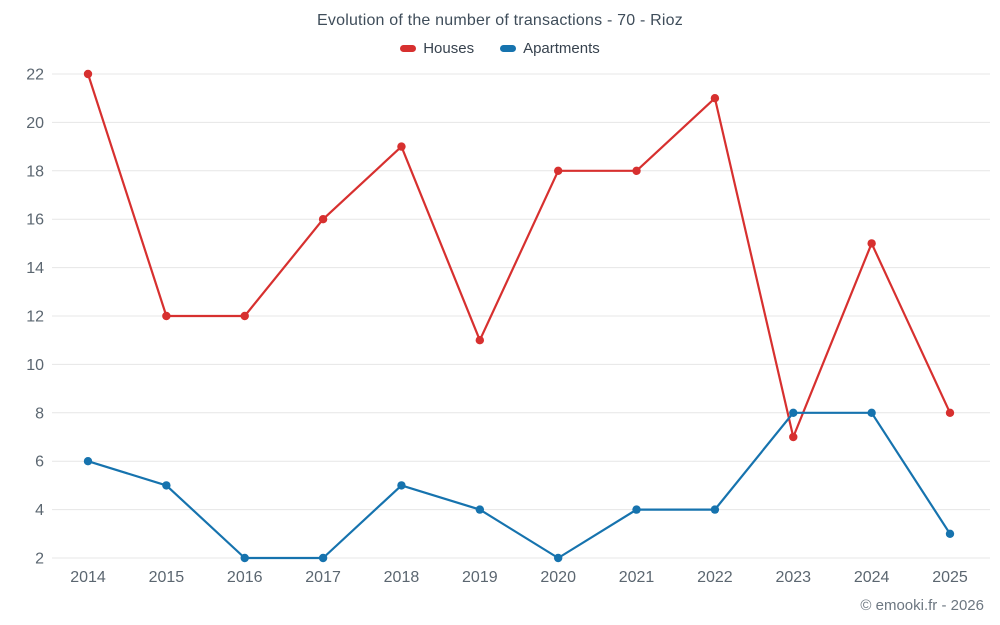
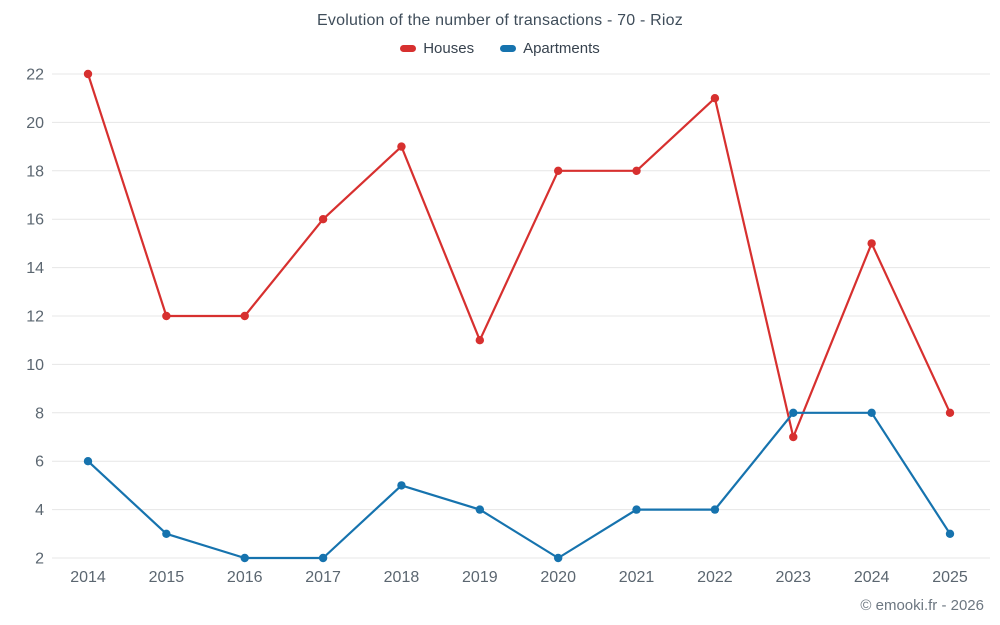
Apartments/2015: 5 -> 3
